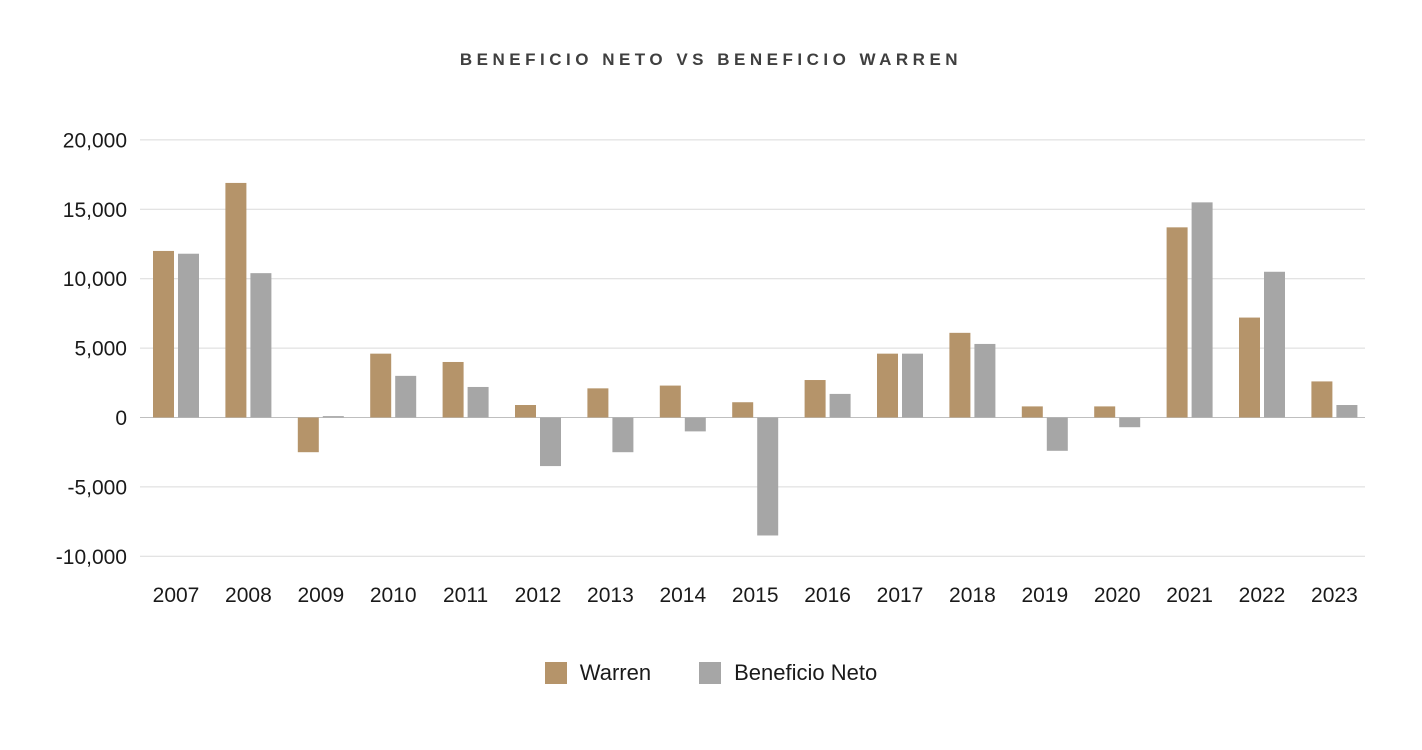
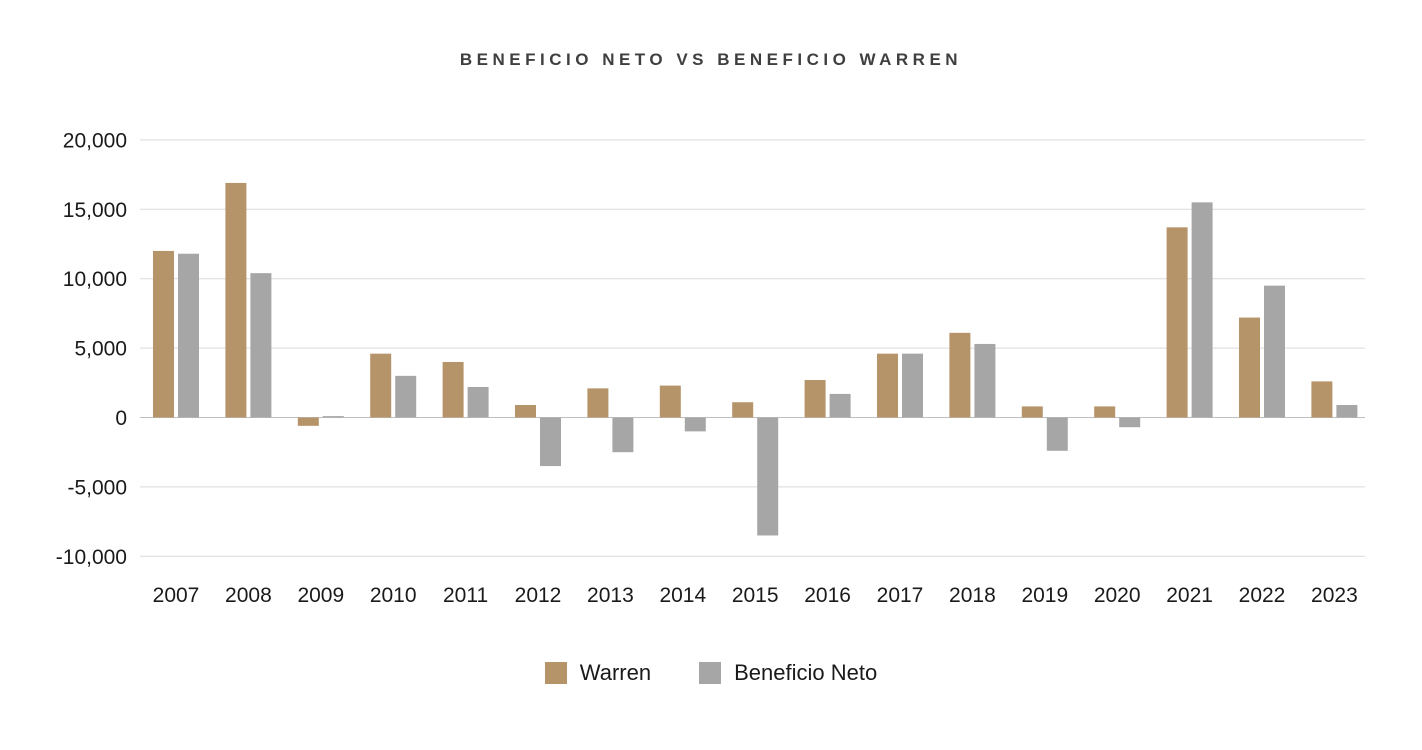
Warren/2009: -2500 -> -600
Beneficio Neto/2022: 10500 -> 9500
